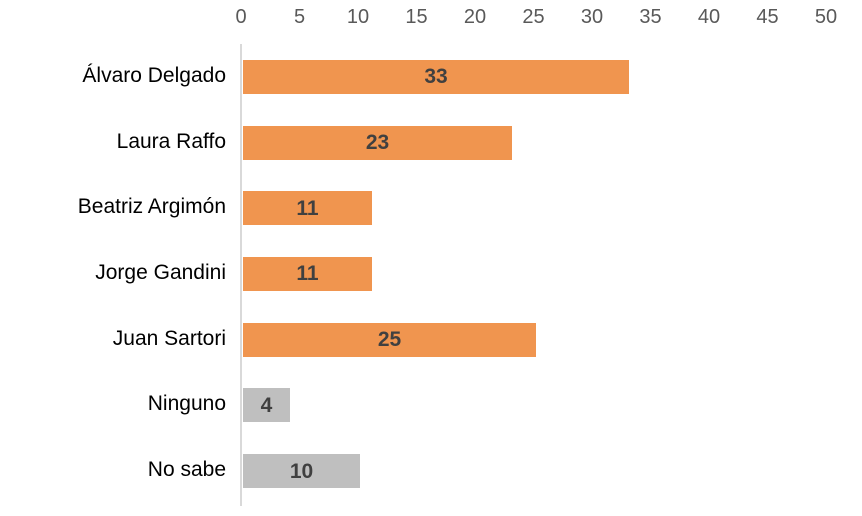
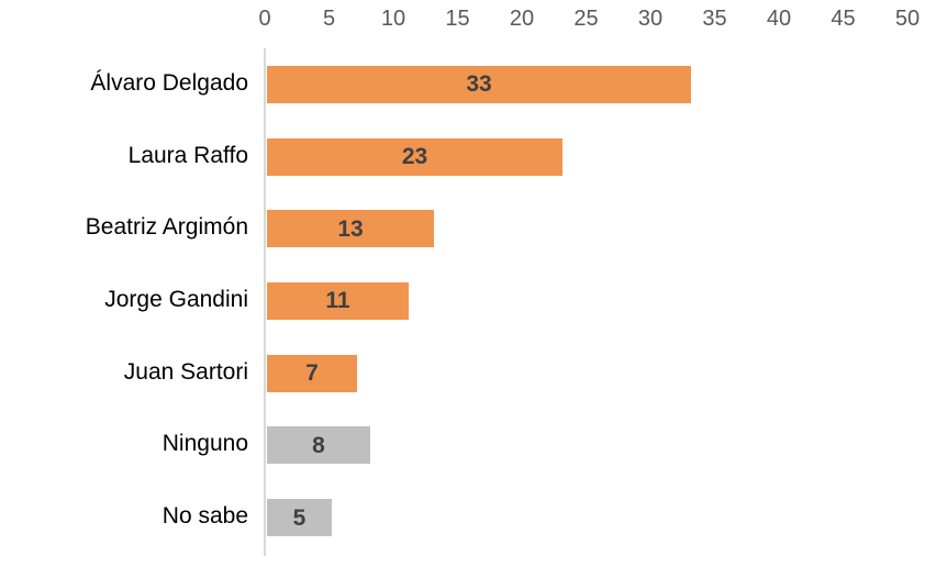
Beatriz Argimón: 11 -> 13
Juan Sartori: 25 -> 7
Ninguno: 4 -> 8
No sabe: 10 -> 5
